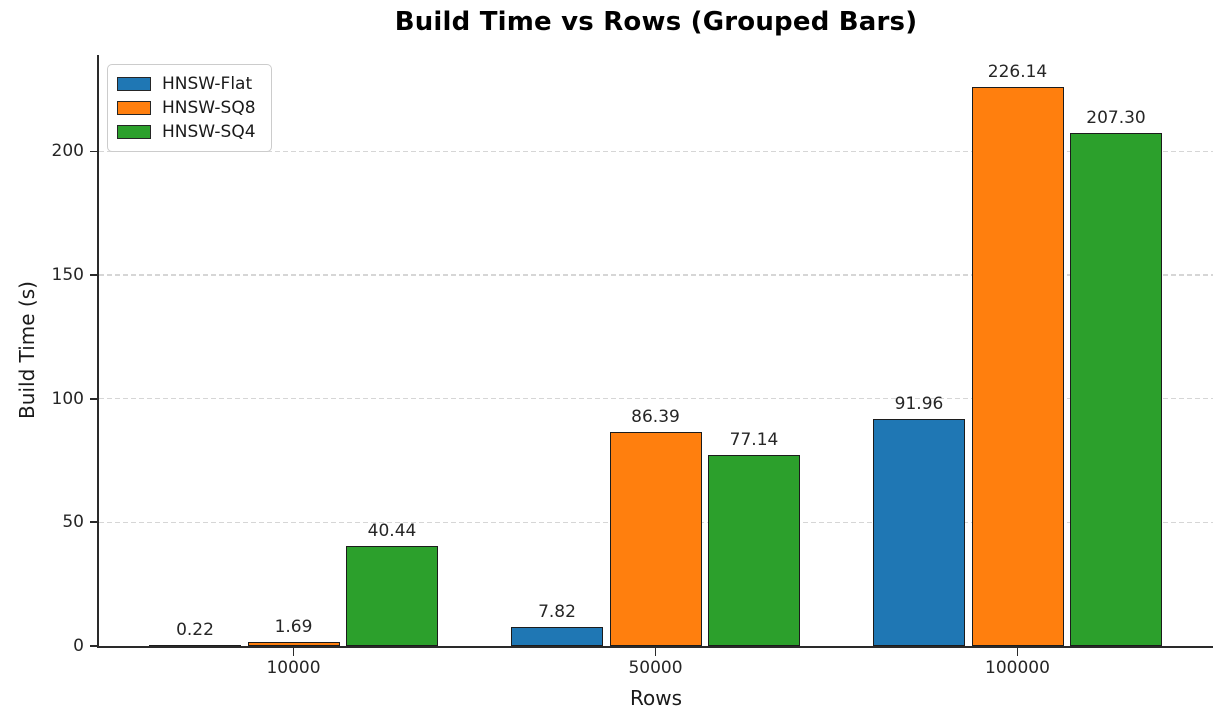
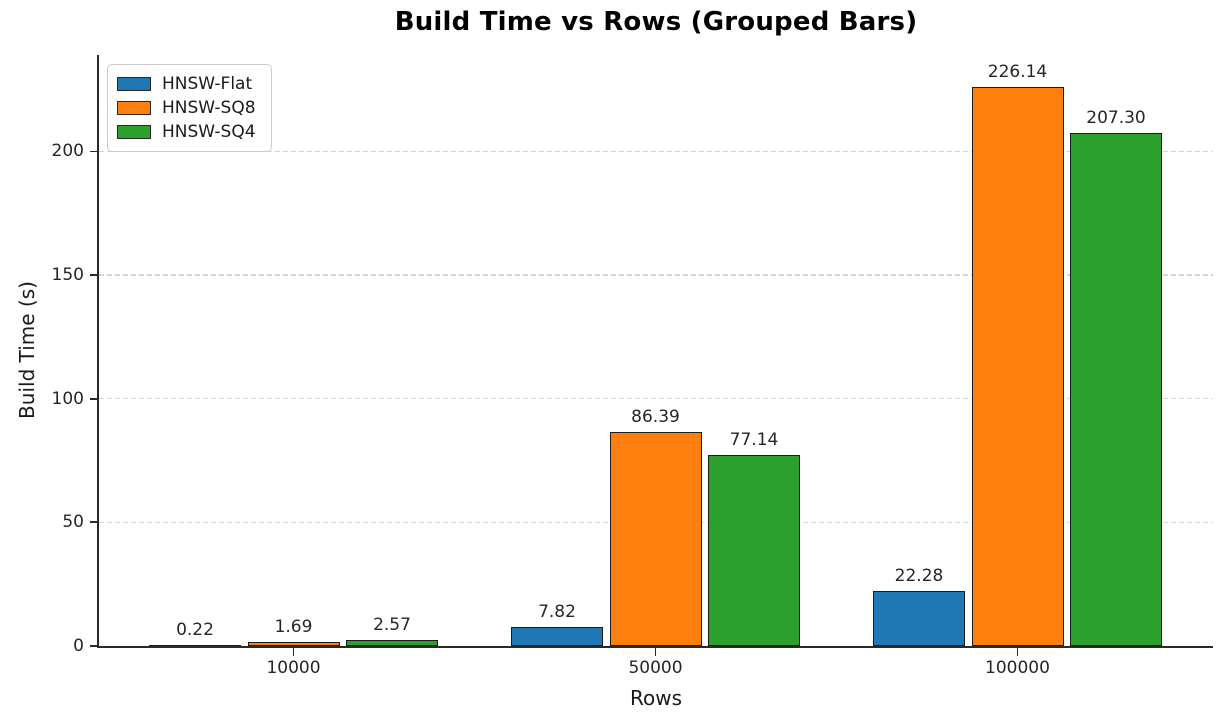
HNSW-SQ4/10000: 40.44 -> 2.57
HNSW-Flat/100000: 91.96 -> 22.28
